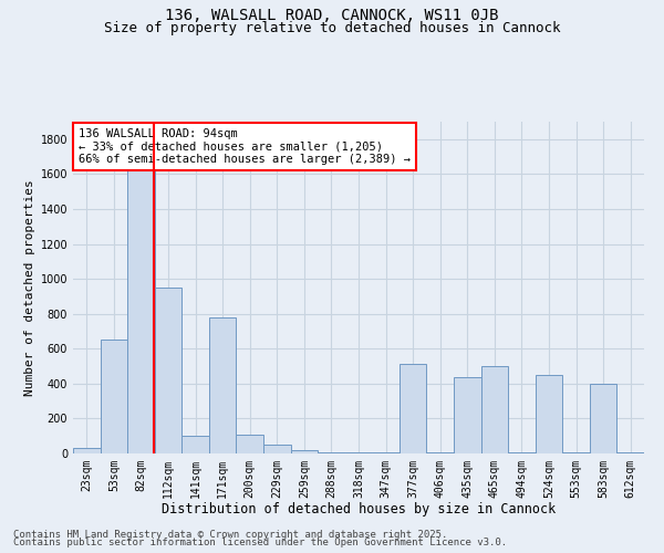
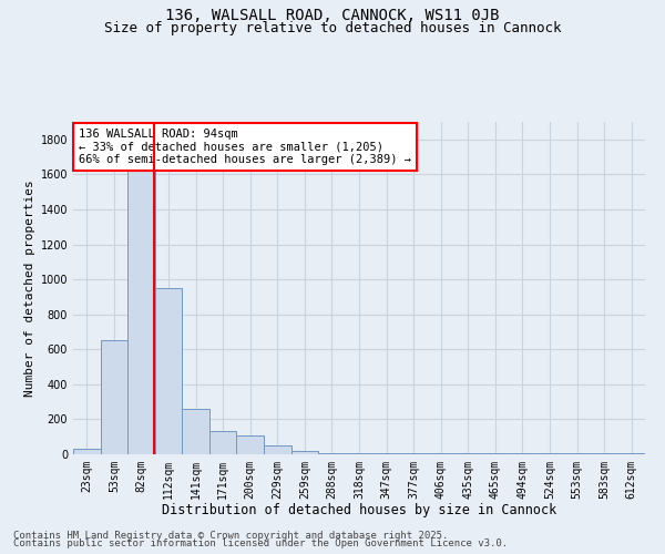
141sqm: 100 -> 260
171sqm: 780 -> 130
377sqm: 510 -> 0
435sqm: 440 -> 0
465sqm: 500 -> 0
524sqm: 450 -> 0
583sqm: 400 -> 0
